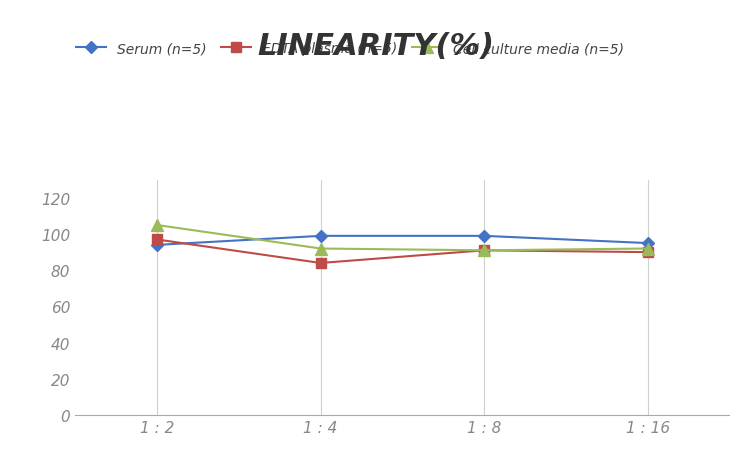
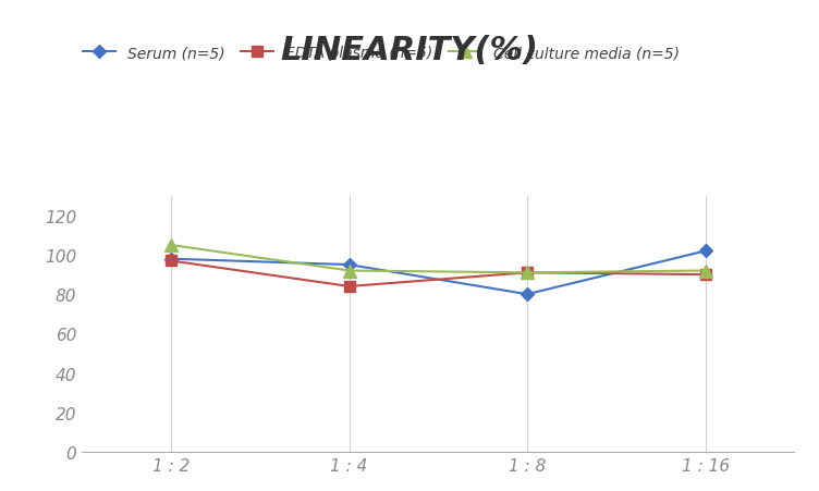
Serum (n=5)/1 : 2: 94 -> 98
Serum (n=5)/1 : 4: 99 -> 95
Serum (n=5)/1 : 8: 99 -> 80
Serum (n=5)/1 : 16: 95 -> 102
